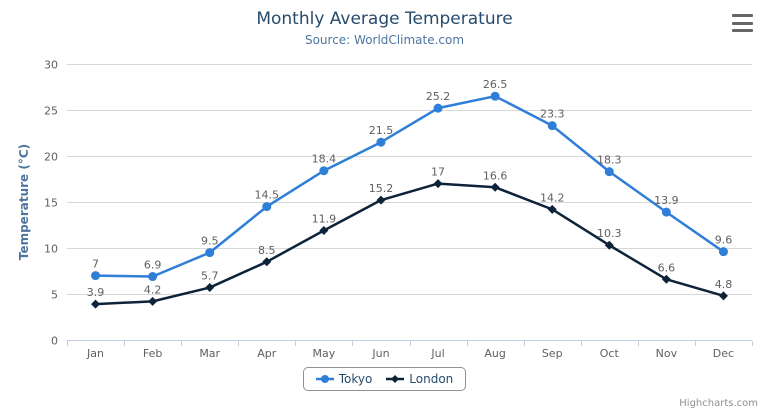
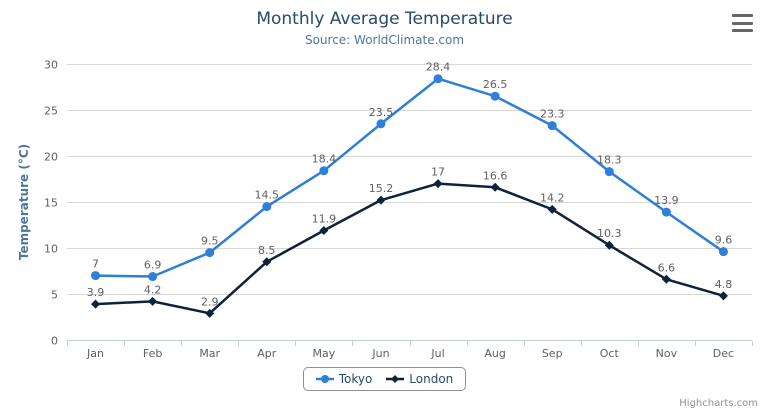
London/Mar: 5.7 -> 2.9
Tokyo/Jun: 21.5 -> 23.5
Tokyo/Jul: 25.2 -> 28.4
